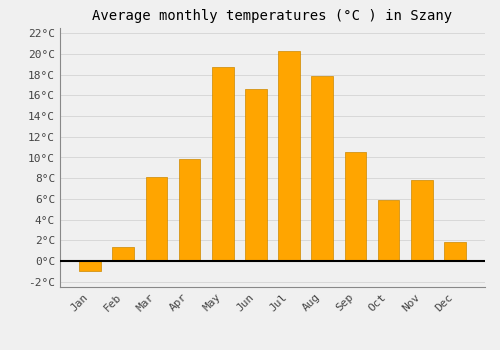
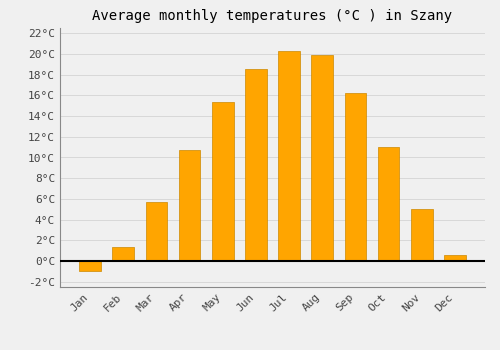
Mar: 8.1°C -> 5.7°C
Apr: 9.9°C -> 10.7°C
May: 18.7°C -> 15.4°C
Jun: 16.6°C -> 18.5°C
Aug: 17.9°C -> 19.9°C
Sep: 10.5°C -> 16.2°C
Oct: 5.9°C -> 11.0°C
Nov: 7.8°C -> 5.0°C
Dec: 1.8°C -> 0.6°C
